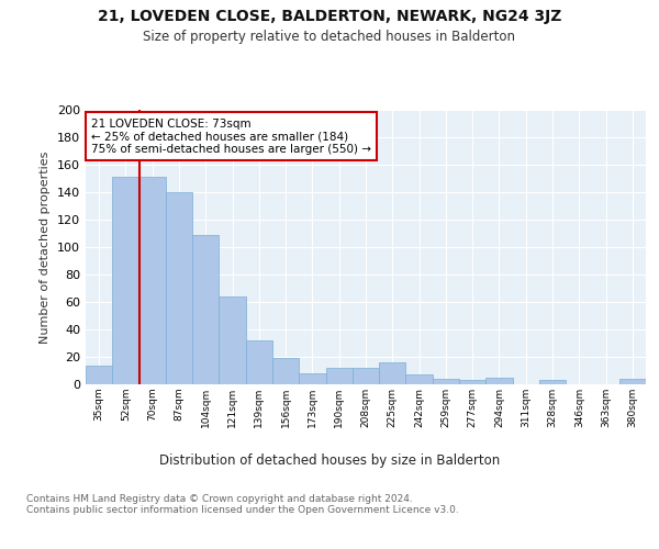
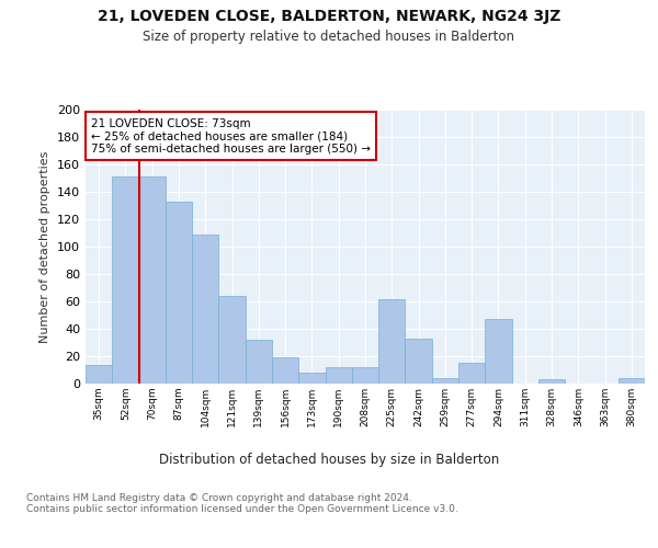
87sqm: 140 -> 133
225sqm: 16 -> 62
242sqm: 7 -> 33
277sqm: 3 -> 15
294sqm: 5 -> 47
